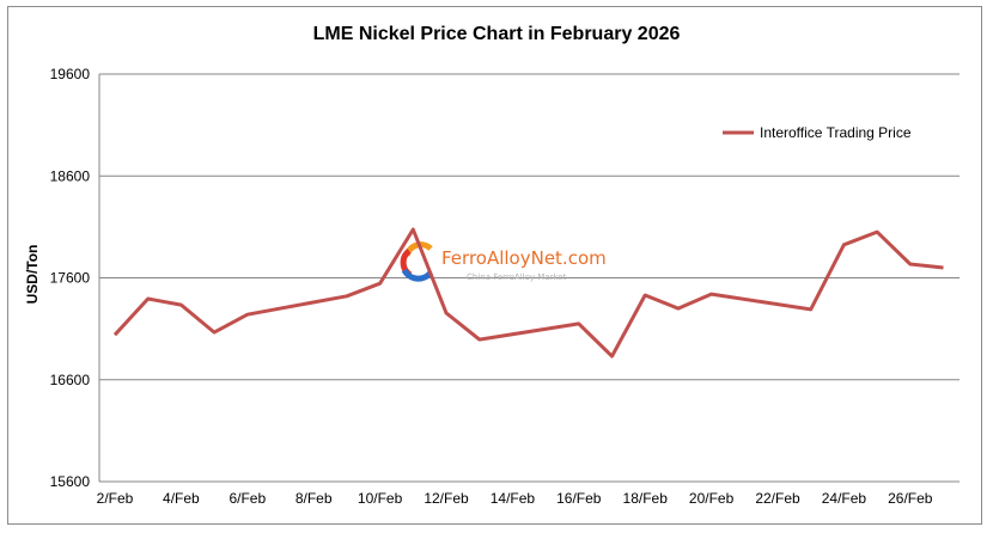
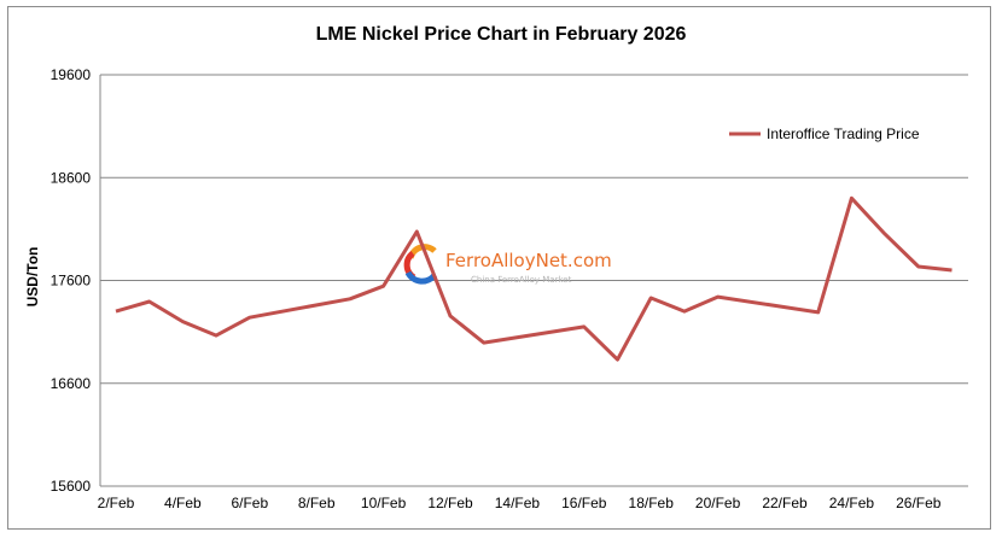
2/Feb: 17000 -> 17300
4/Feb: 17300 -> 17200
24/Feb: 17900 -> 18400
